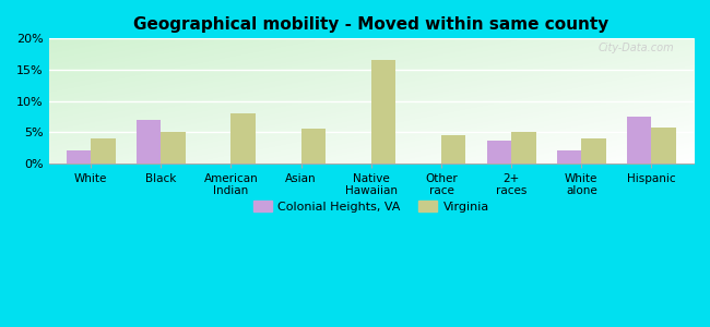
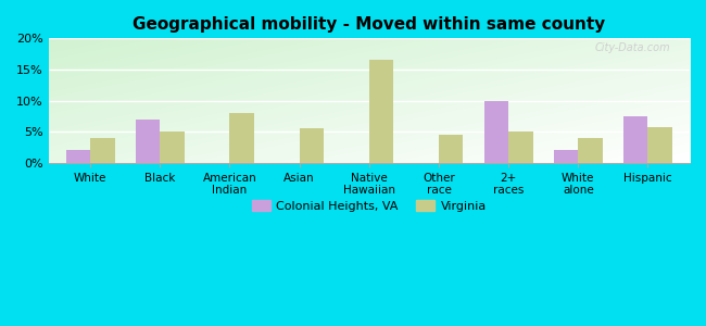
Colonial Heights, VA/2+ races: 3.6% -> 10.0%
